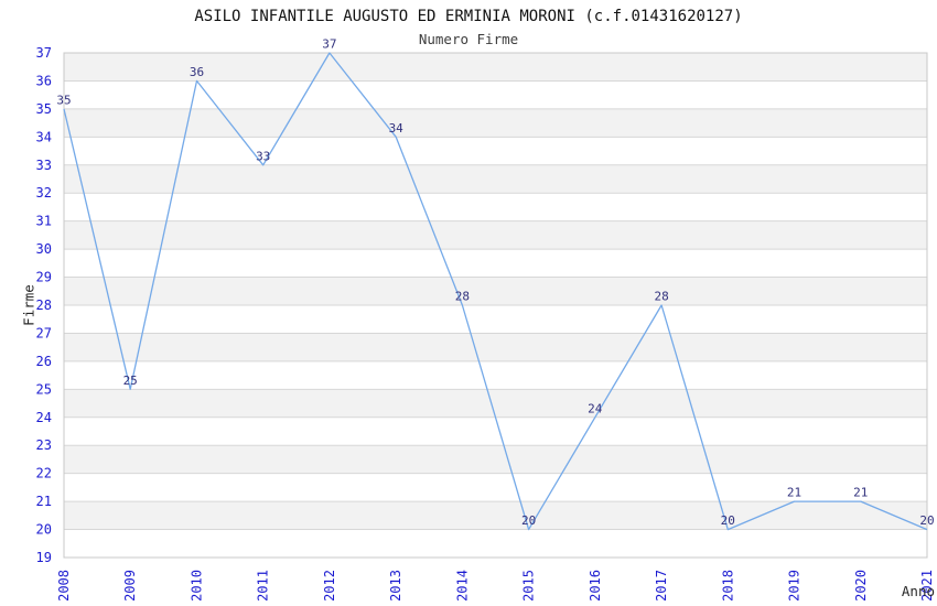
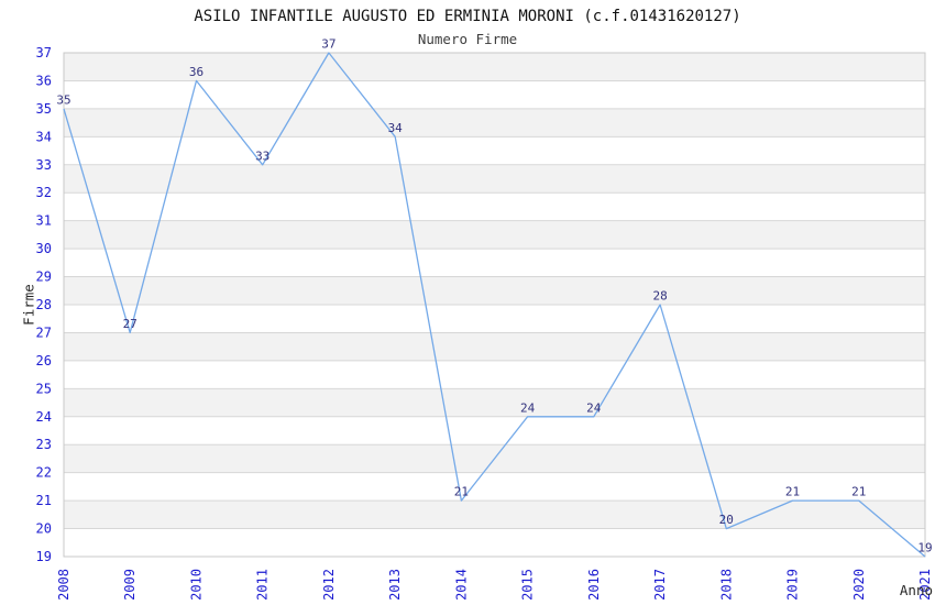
2009: 25 -> 27
2014: 28 -> 21
2015: 20 -> 24
2021: 20 -> 19
